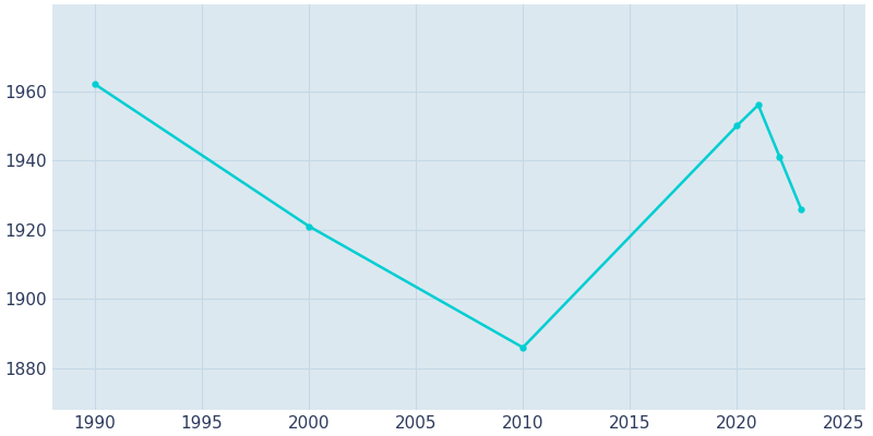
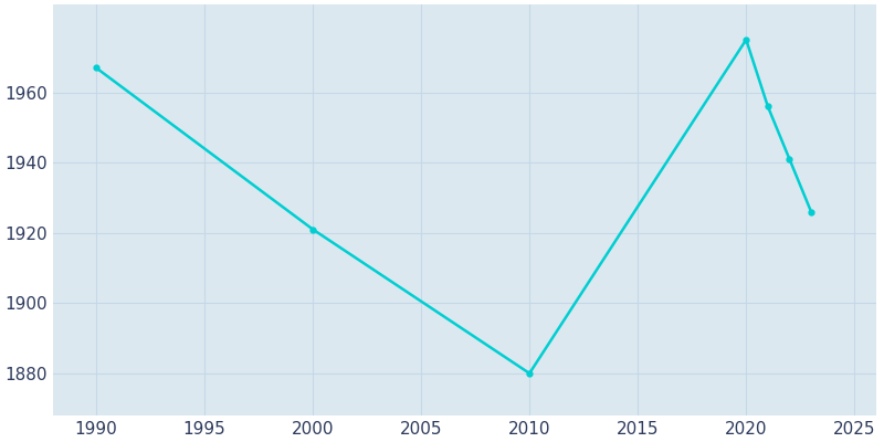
1990: 1962 -> 1967
2010: 1886 -> 1880
2020: 1950 -> 1975
